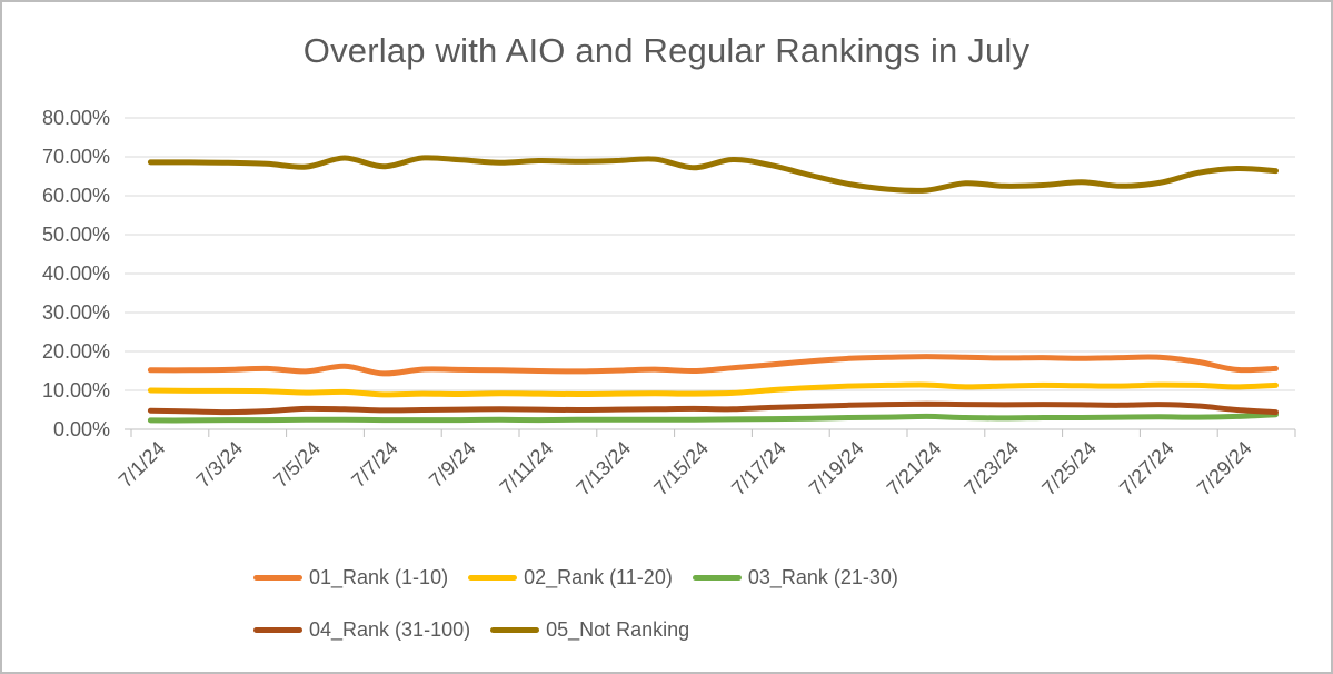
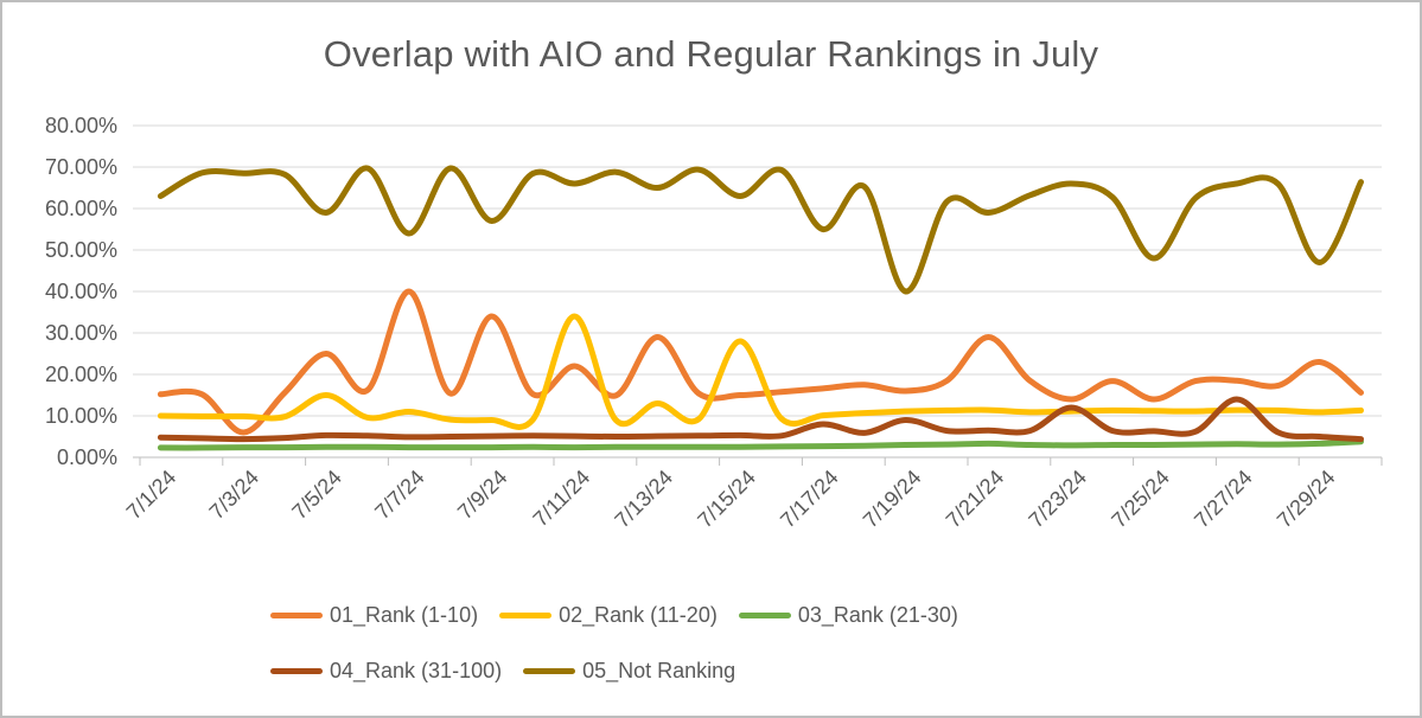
05_Not Ranking/7/1/24: 69% -> 63%
01_Rank (1-10)/7/3/24: 15% -> 6%
01_Rank (1-10)/7/5/24: 15% -> 25%
02_Rank (11-20)/7/5/24: 9% -> 15%
05_Not Ranking/7/5/24: 67% -> 59%
01_Rank (1-10)/7/7/24: 14% -> 40%
02_Rank (11-20)/7/7/24: 9% -> 11%
05_Not Ranking/7/7/24: 68% -> 54%
01_Rank (1-10)/7/9/24: 15% -> 34%
05_Not Ranking/7/9/24: 69% -> 57%
01_Rank (1-10)/7/11/24: 15% -> 22%
02_Rank (11-20)/7/11/24: 9% -> 34%
05_Not Ranking/7/11/24: 69% -> 66%
01_Rank (1-10)/7/13/24: 15% -> 29%
02_Rank (11-20)/7/13/24: 9% -> 13%
05_Not Ranking/7/13/24: 69% -> 65%
02_Rank (11-20)/7/15/24: 9% -> 28%
05_Not Ranking/7/15/24: 67% -> 63%
04_Rank (31-100)/7/17/24: 6% -> 8%
05_Not Ranking/7/17/24: 68% -> 55%
01_Rank (1-10)/7/19/24: 18% -> 16%
04_Rank (31-100)/7/19/24: 6% -> 9%
05_Not Ranking/7/19/24: 63% -> 40%
01_Rank (1-10)/7/21/24: 19% -> 29%
05_Not Ranking/7/21/24: 61% -> 59%
01_Rank (1-10)/7/23/24: 18% -> 14%
04_Rank (31-100)/7/23/24: 6% -> 12%
05_Not Ranking/7/23/24: 62% -> 66%
01_Rank (1-10)/7/25/24: 18% -> 14%
05_Not Ranking/7/25/24: 64% -> 48%
04_Rank (31-100)/7/27/24: 6% -> 14%
05_Not Ranking/7/27/24: 63% -> 66%
01_Rank (1-10)/7/29/24: 15% -> 23%
05_Not Ranking/7/29/24: 67% -> 47%
